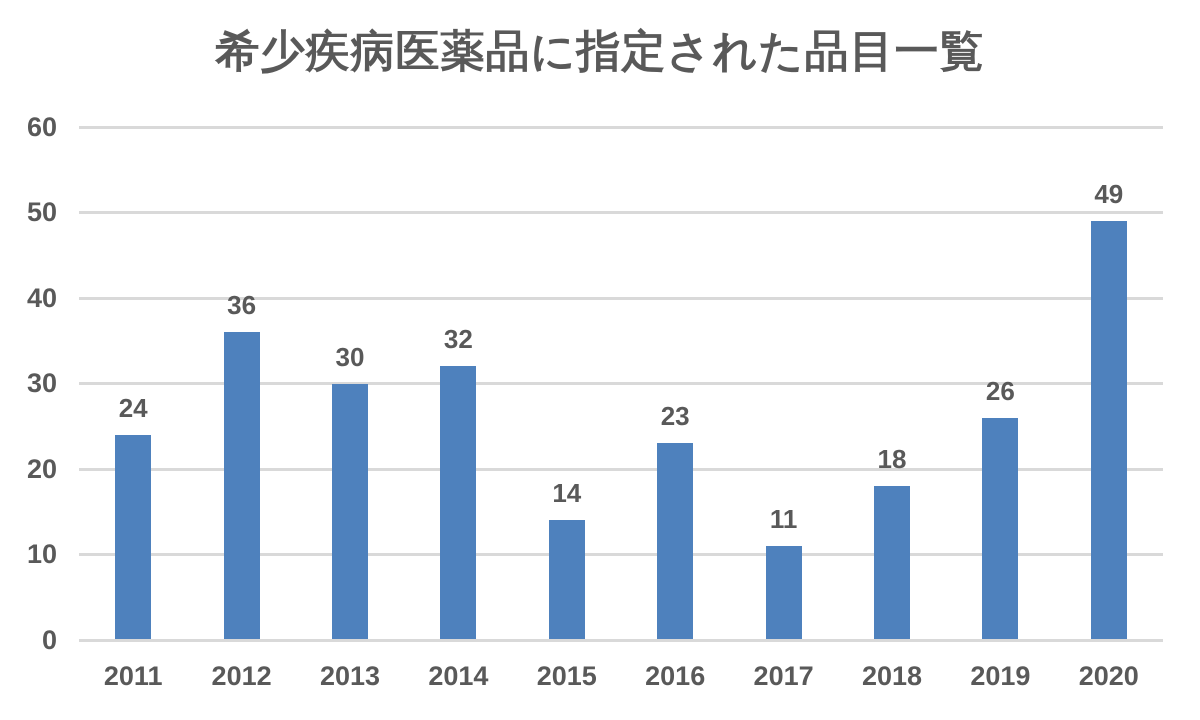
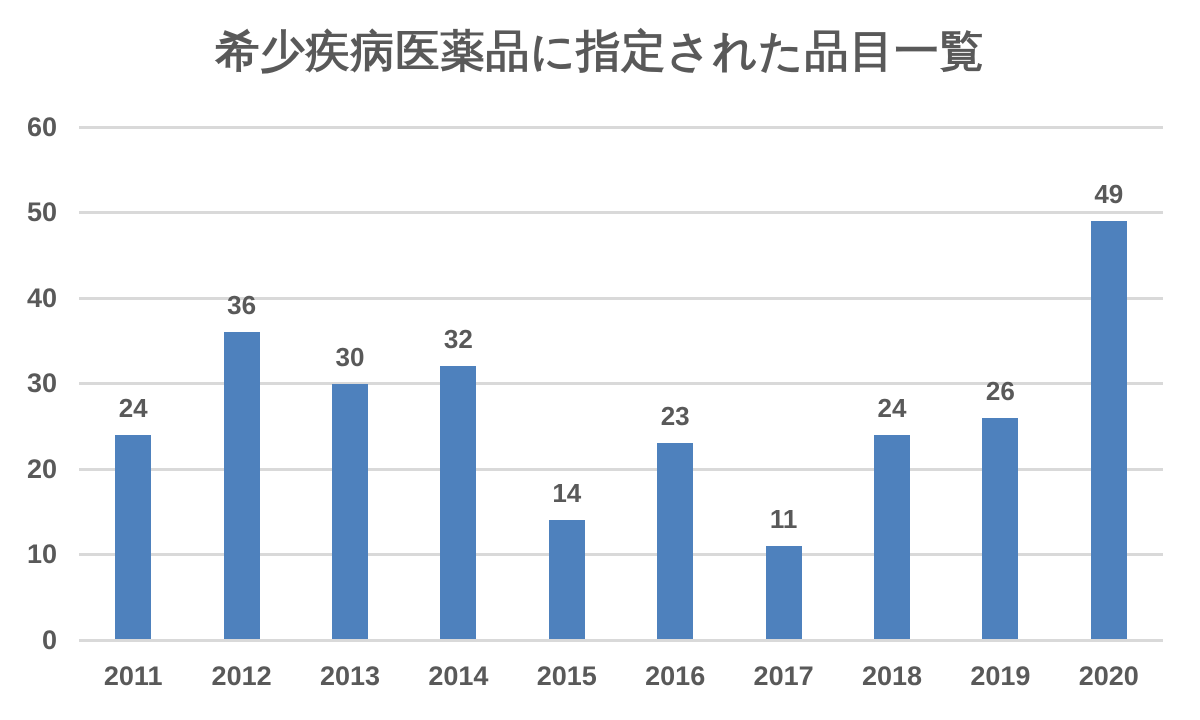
2018: 18 -> 24
